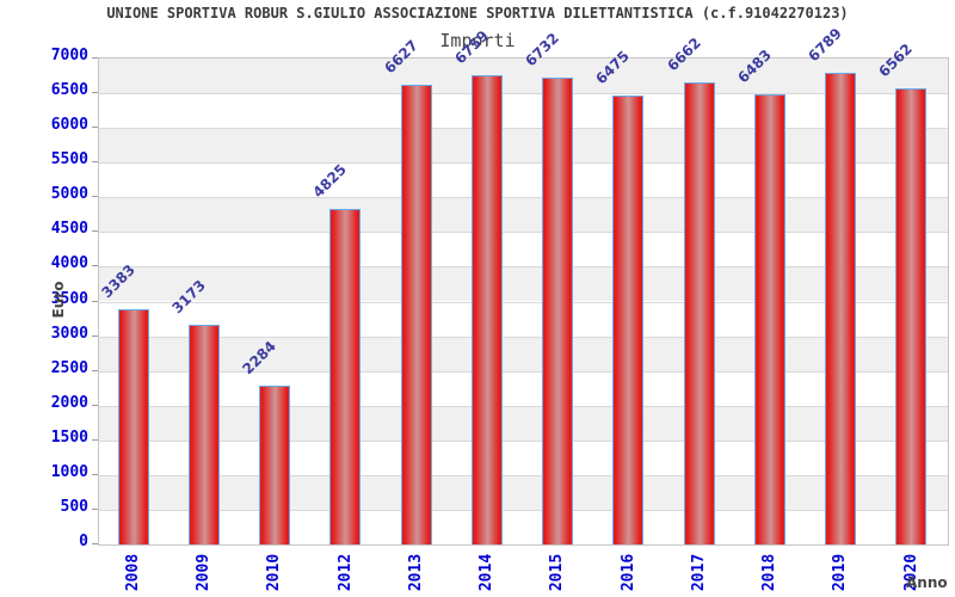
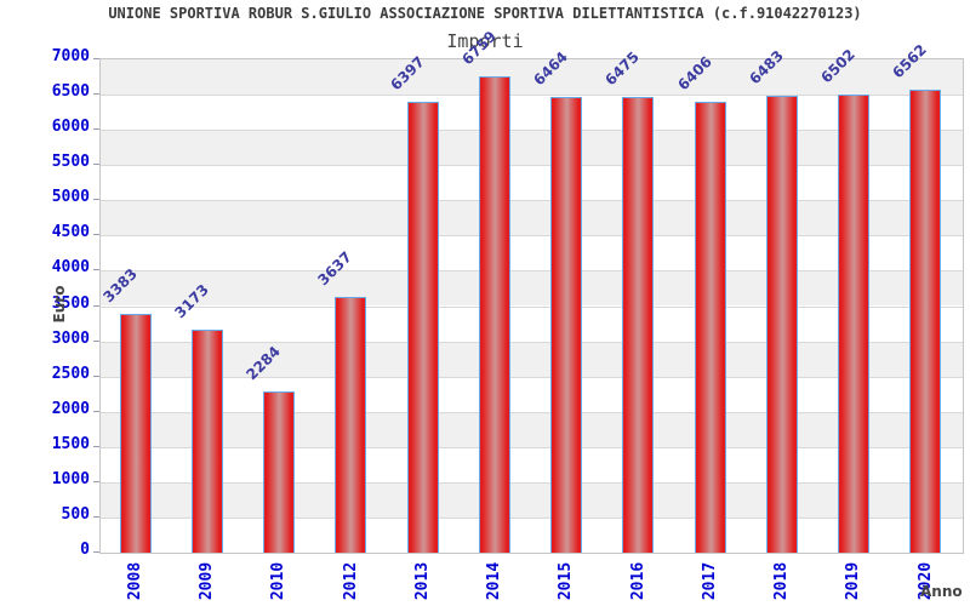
2012: 4825 -> 3637
2013: 6627 -> 6397
2015: 6732 -> 6464
2017: 6662 -> 6406
2019: 6789 -> 6502
